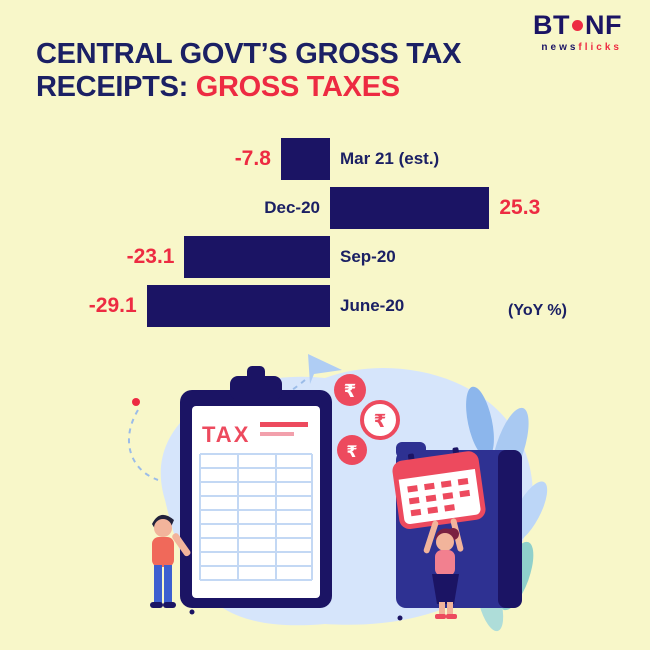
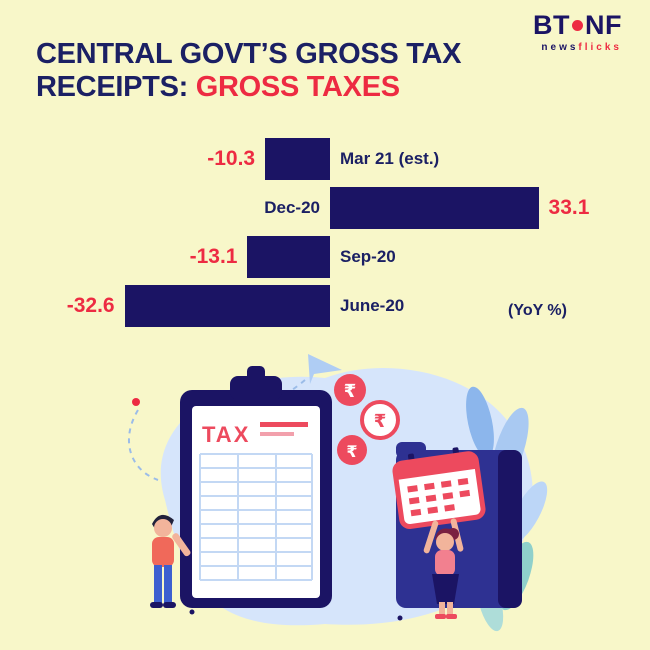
Mar 21 (est.): -7.8 -> -10.3
Dec-20: 25.3 -> 33.1
Sep-20: -23.1 -> -13.1
June-20: -29.1 -> -32.6
